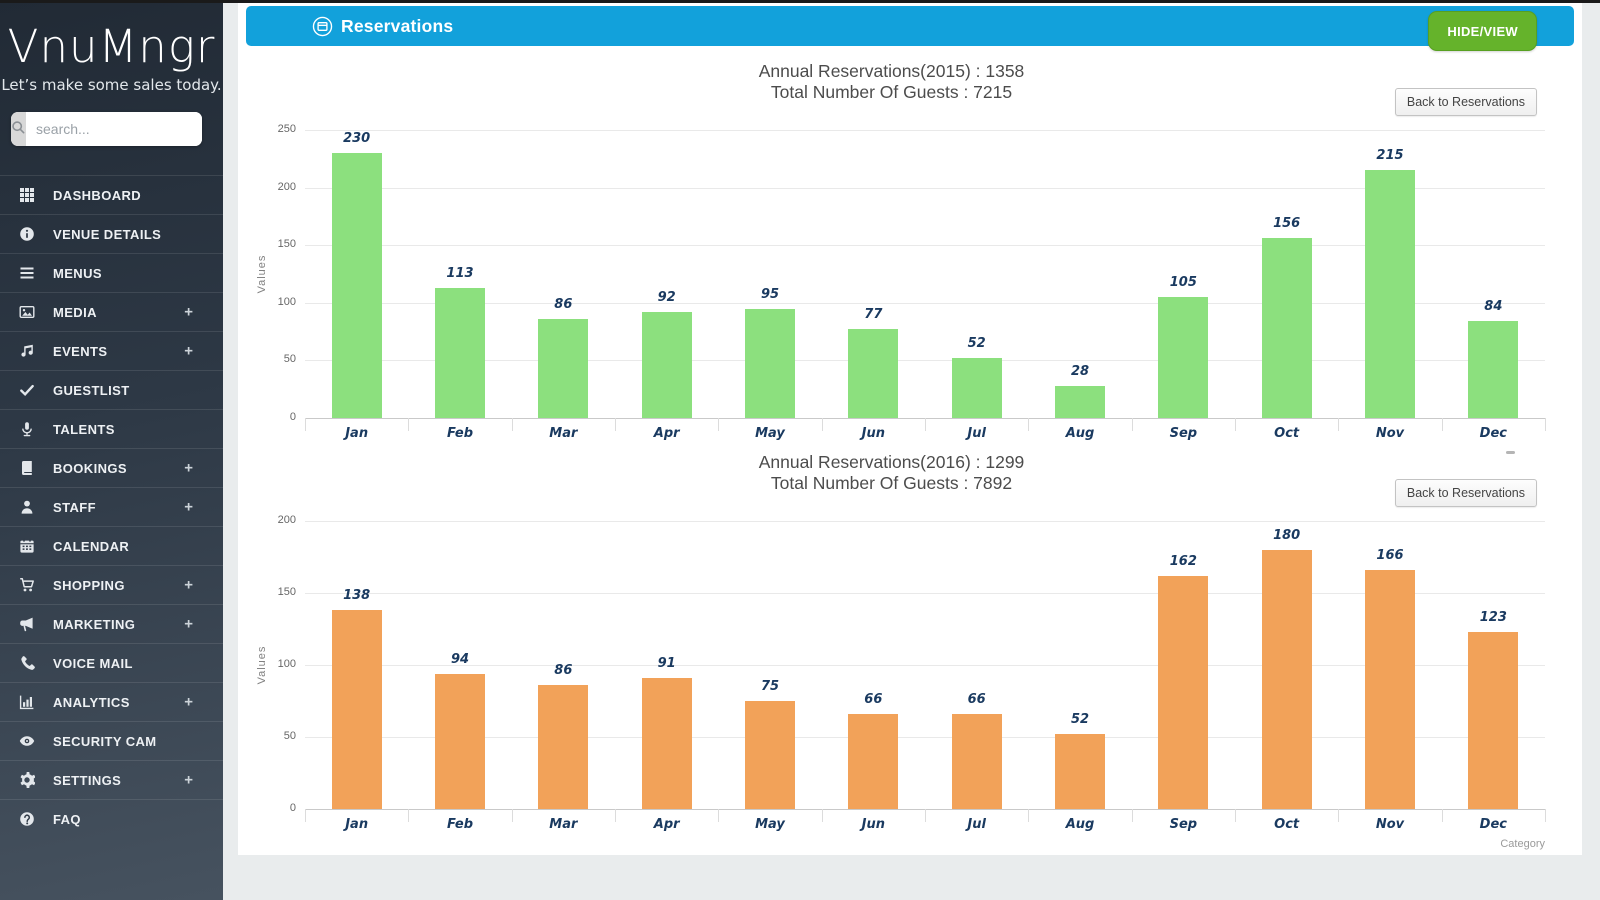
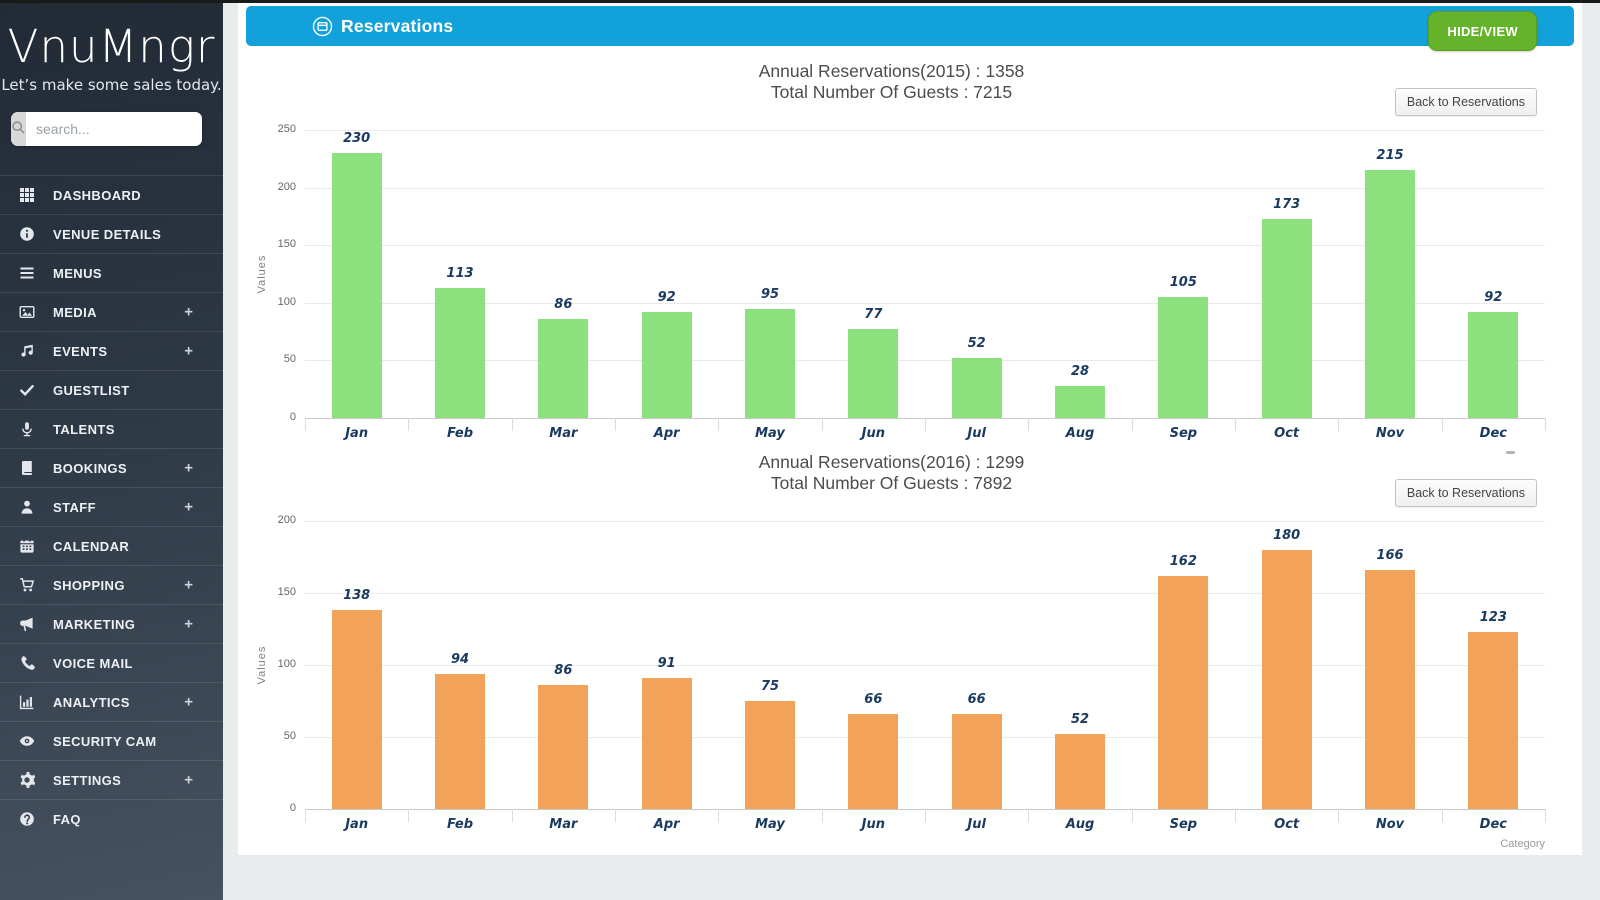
Annual Reservations(2015) : 1358/Oct: 156 -> 173
Annual Reservations(2015) : 1358/Dec: 84 -> 92
